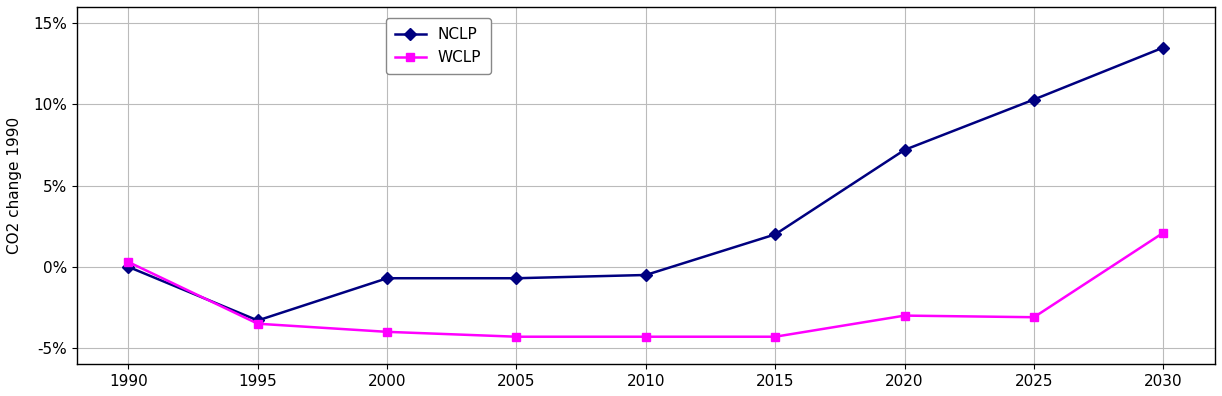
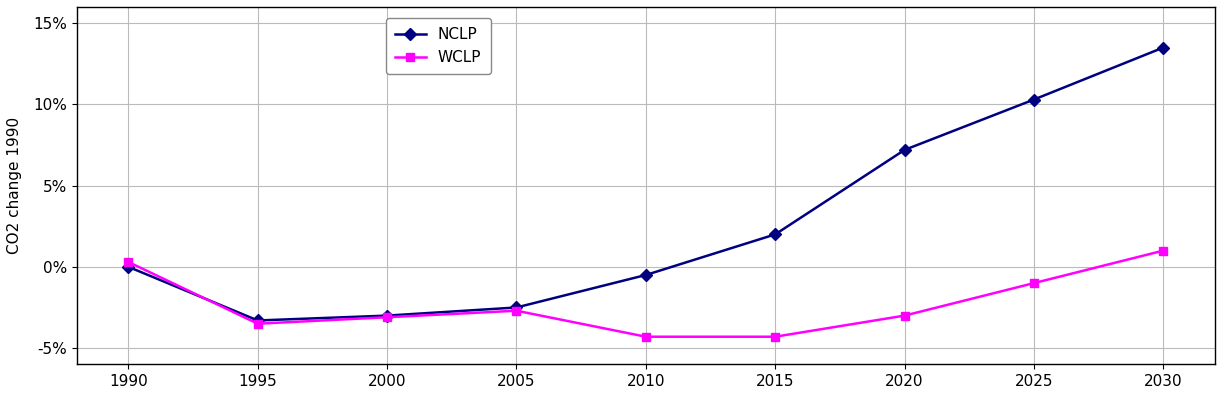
NCLP/2000: -0.7% -> -3.0%
WCLP/2000: -4.0% -> -3.1%
NCLP/2005: -0.7% -> -2.5%
WCLP/2005: -4.3% -> -2.7%
WCLP/2025: -3.1% -> -1.0%
WCLP/2030: 2.1% -> 1.0%
